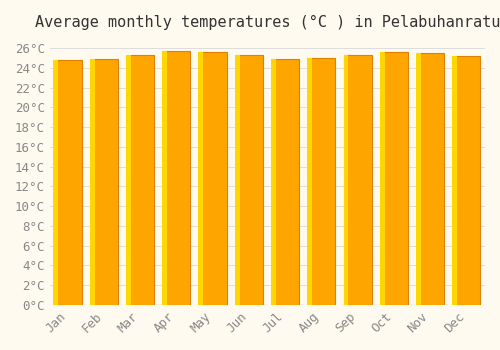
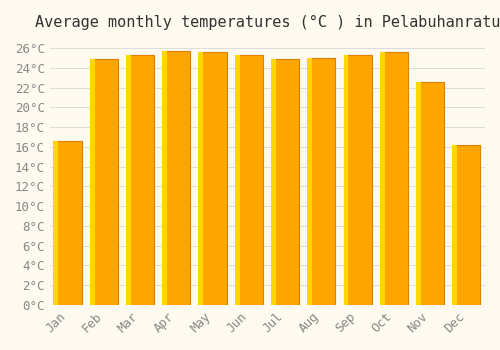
Jan: 24.8°C -> 16.6°C
Nov: 25.5°C -> 22.6°C
Dec: 25.2°C -> 16.2°C
